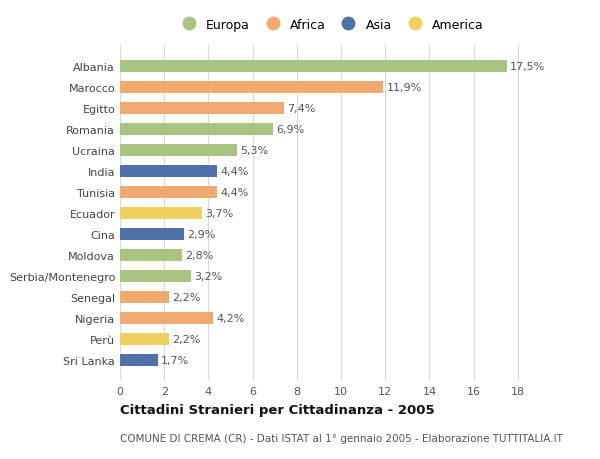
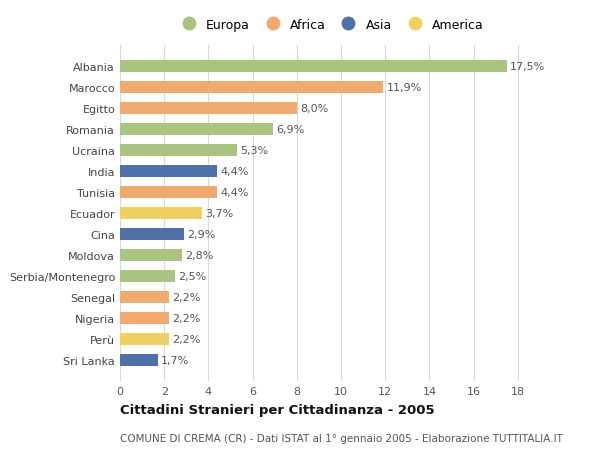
Egitto: 7,4% -> 8,0%
Serbia/Montenegro: 3,2% -> 2,5%
Nigeria: 4,2% -> 2,2%
